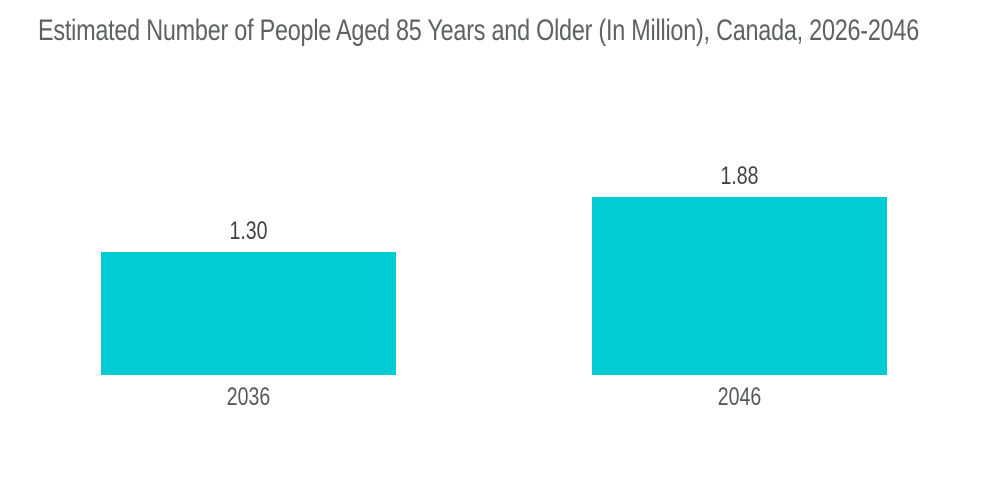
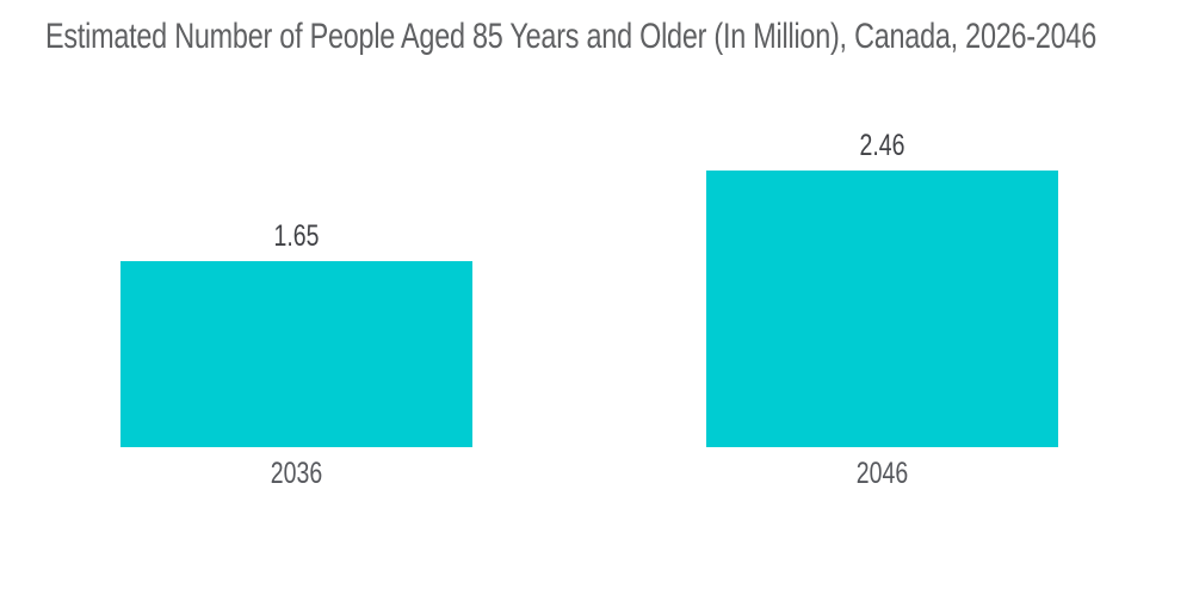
2036: 1.30 -> 1.65
2046: 1.88 -> 2.46
